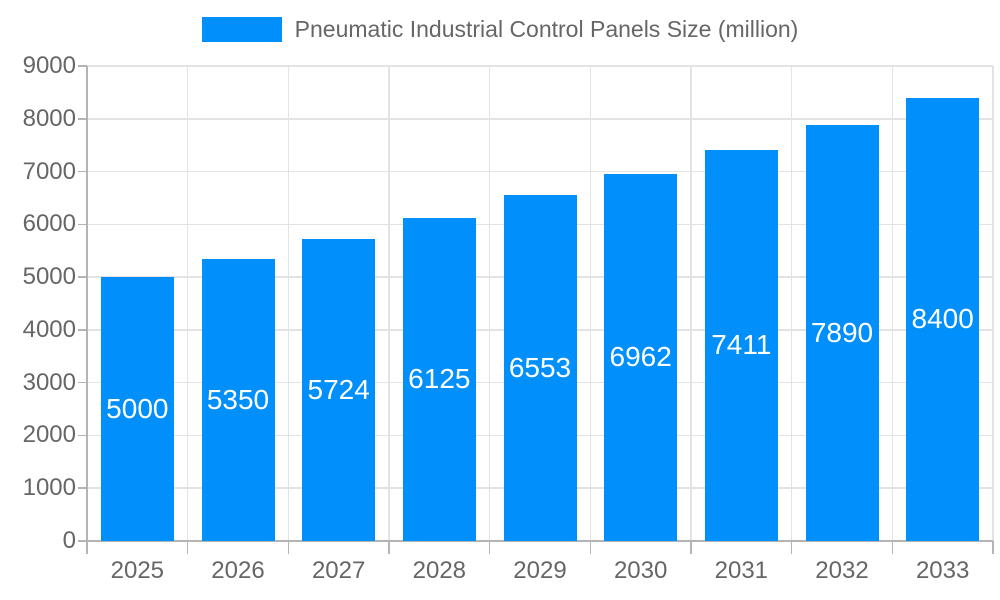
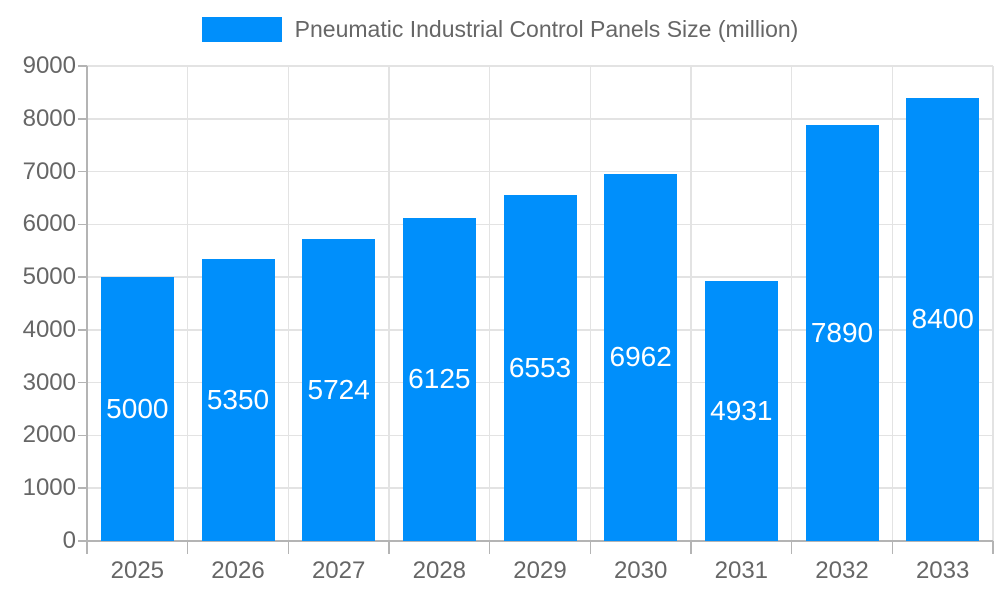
2031: 7411 -> 4931
